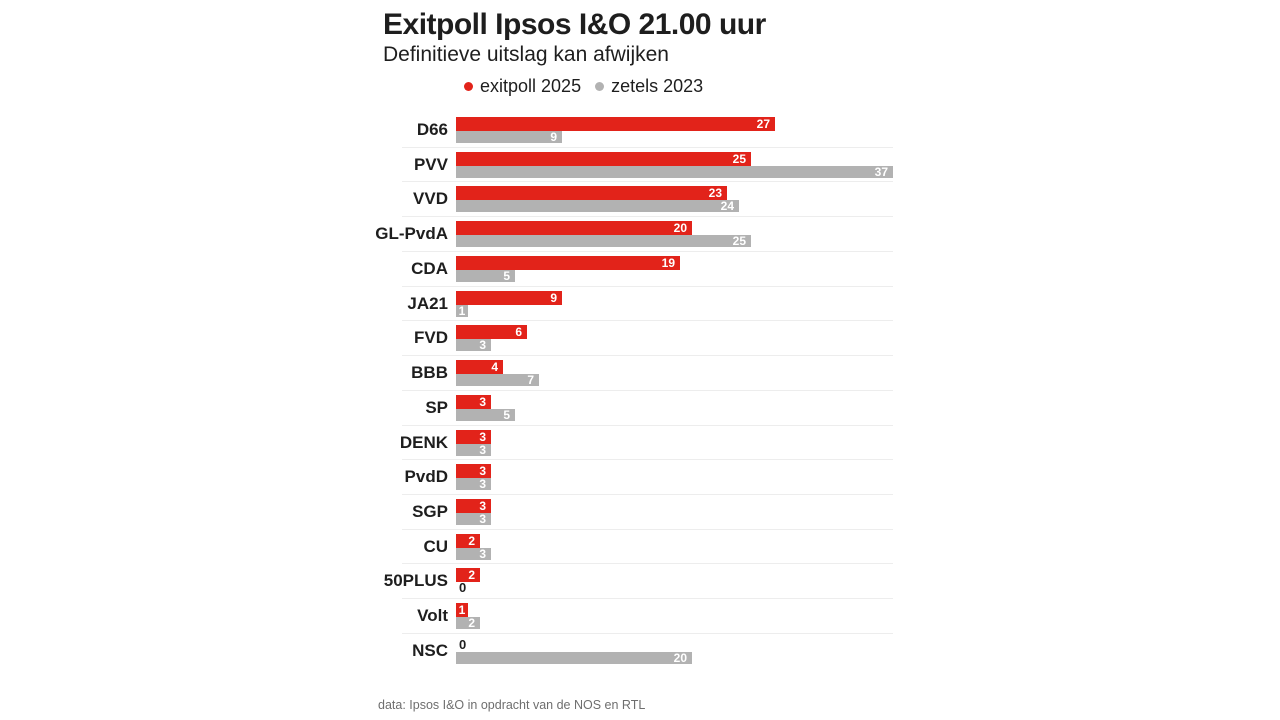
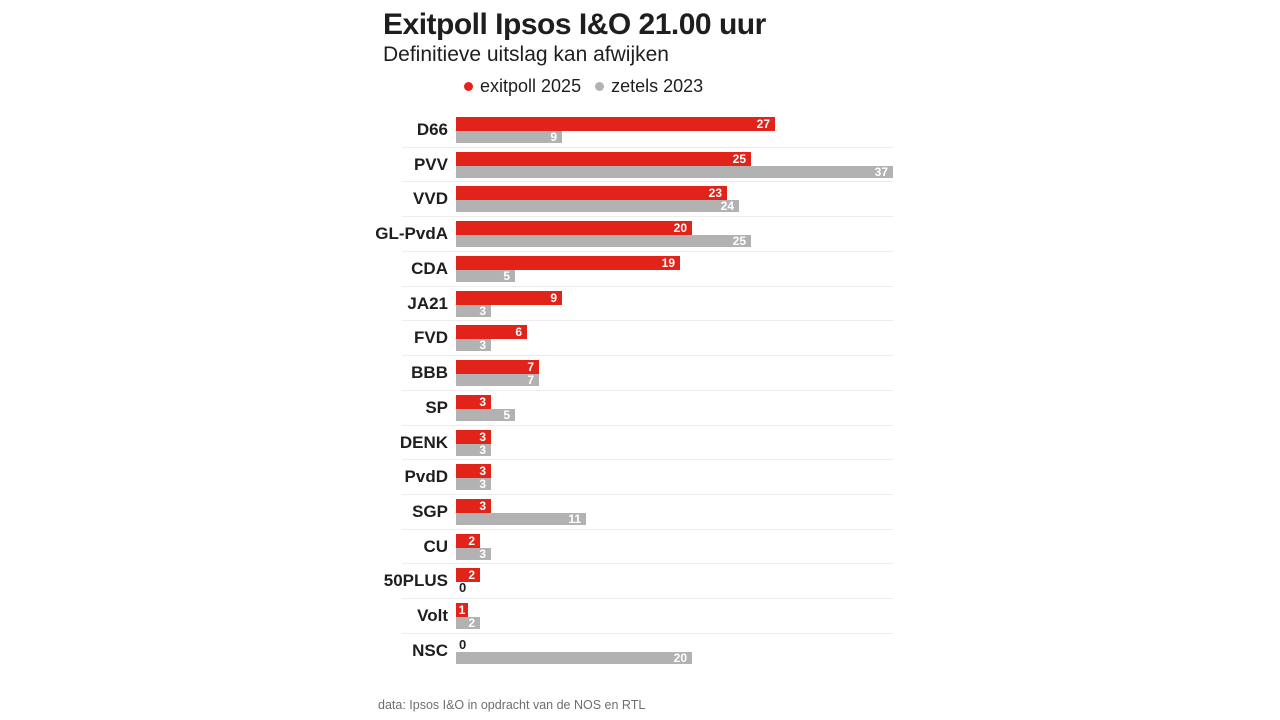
zetels 2023/JA21: 1 -> 3
exitpoll 2025/BBB: 4 -> 7
zetels 2023/SGP: 3 -> 11
